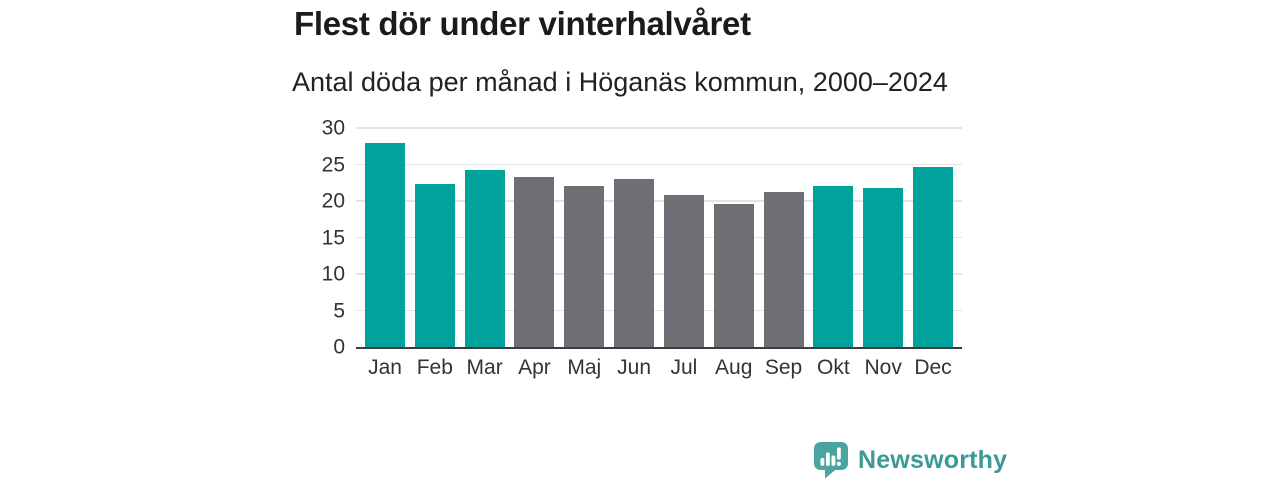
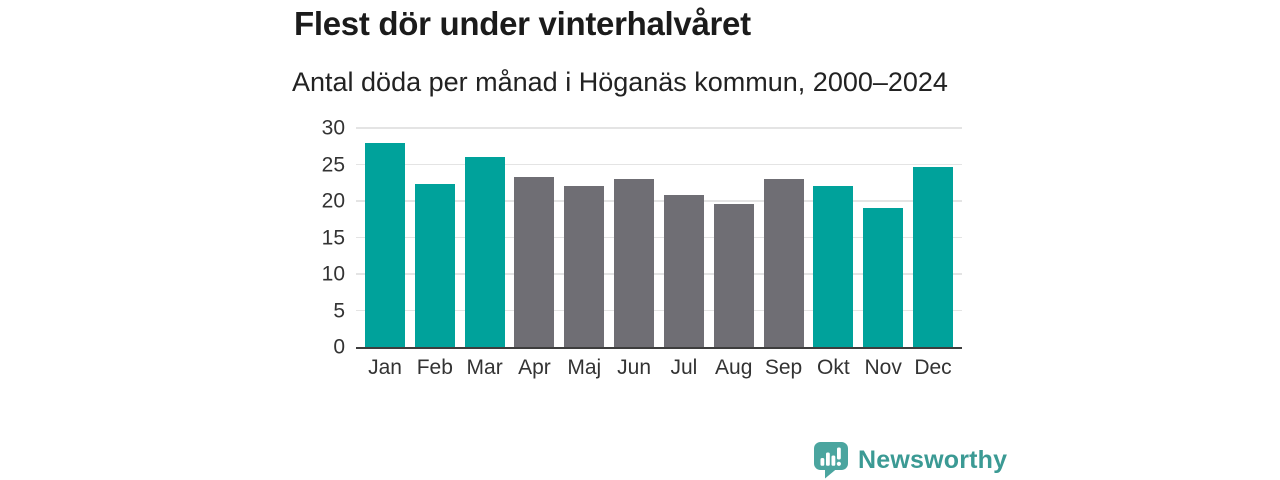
Mar: 24 -> 26
Sep: 21 -> 23
Nov: 22 -> 19
